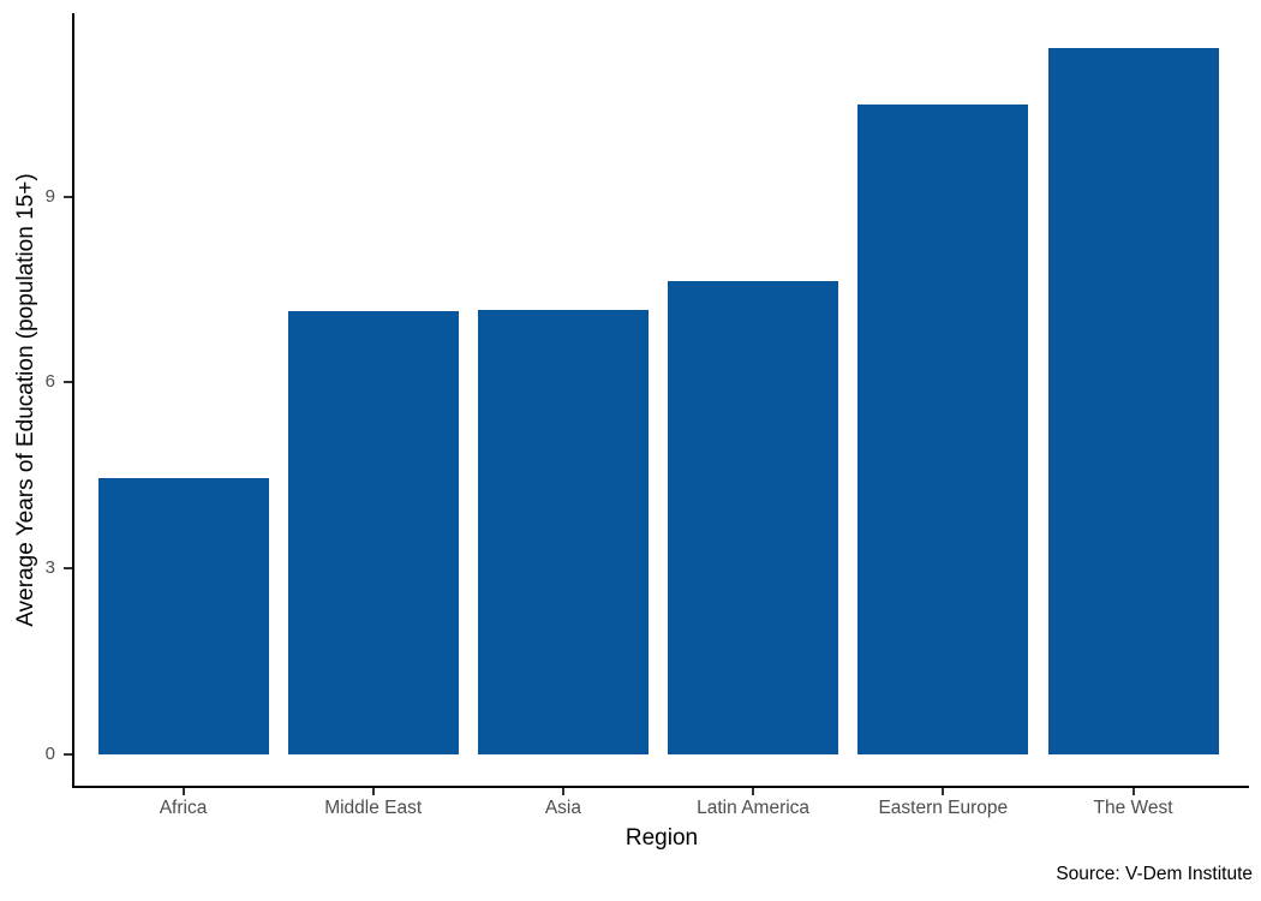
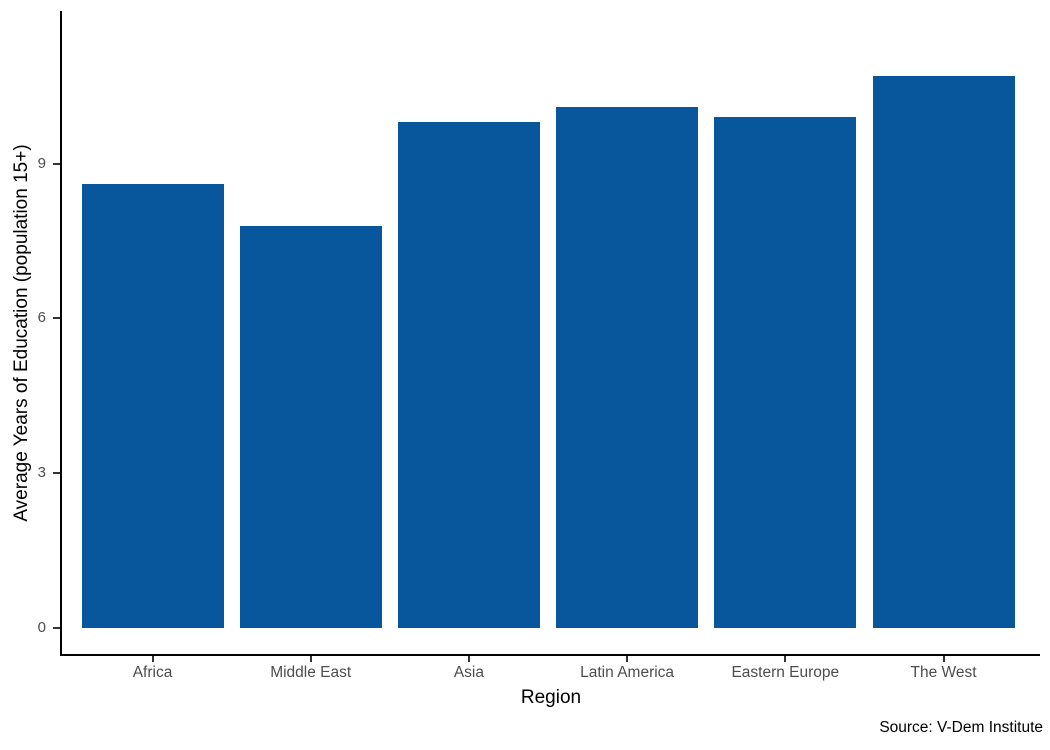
Africa: 4.5 -> 8.6
Middle East: 7.2 -> 7.8
Asia: 7.2 -> 9.8
Latin America: 7.6 -> 10.1
Eastern Europe: 10.5 -> 9.9
The West: 11.4 -> 10.7
